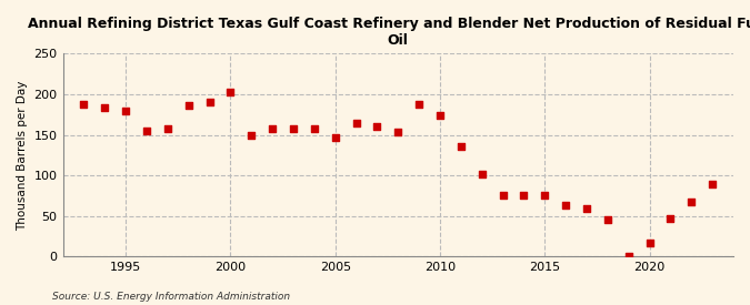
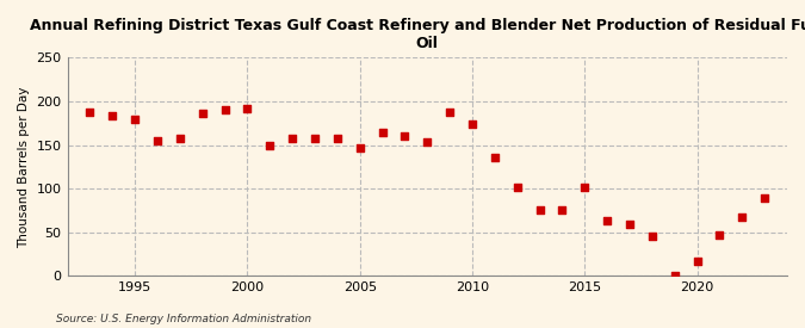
2000: 203 -> 192
2015: 75 -> 102
